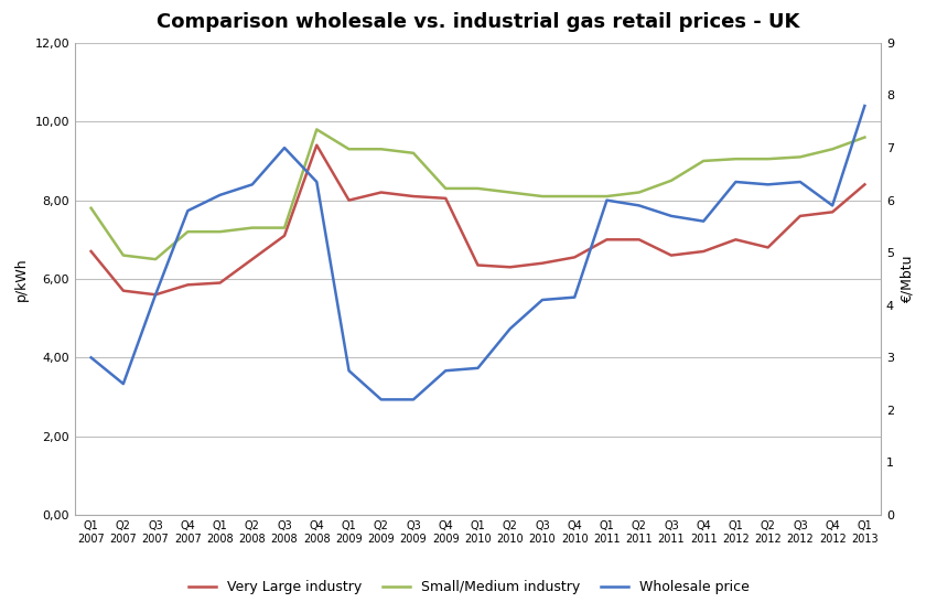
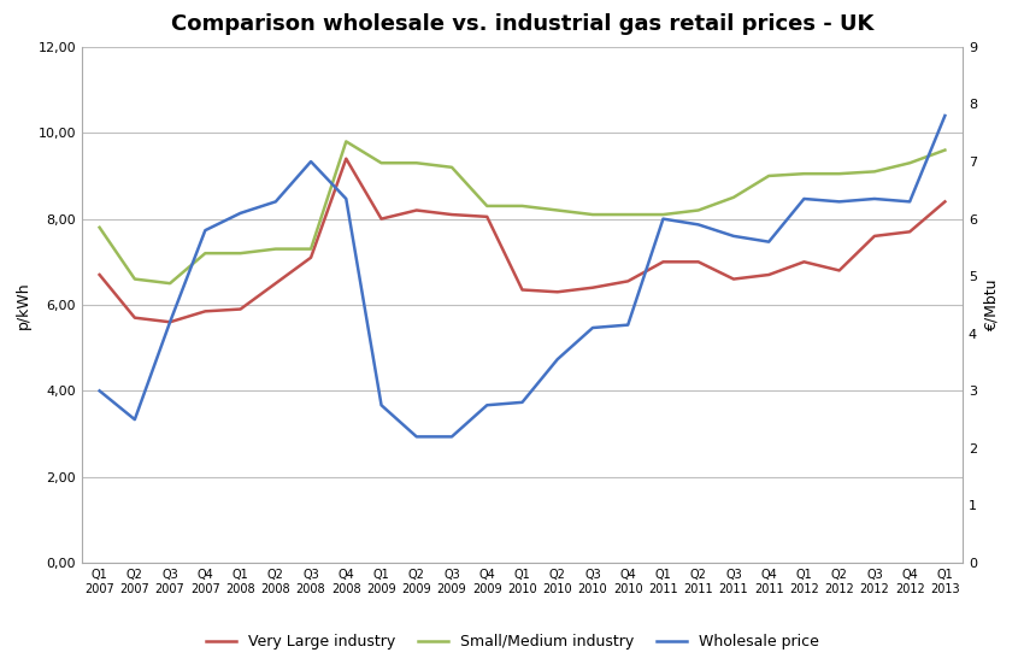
Wholesale price/Q4 2012: 5.90 -> 6.30
